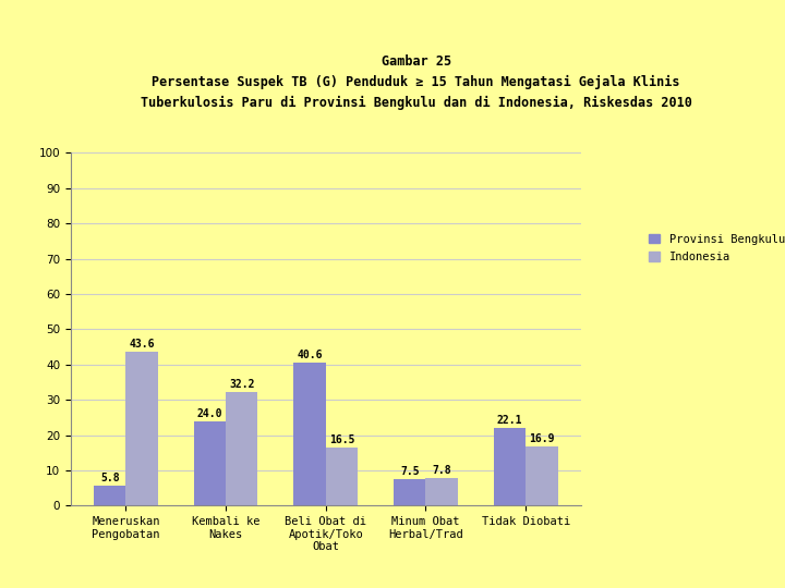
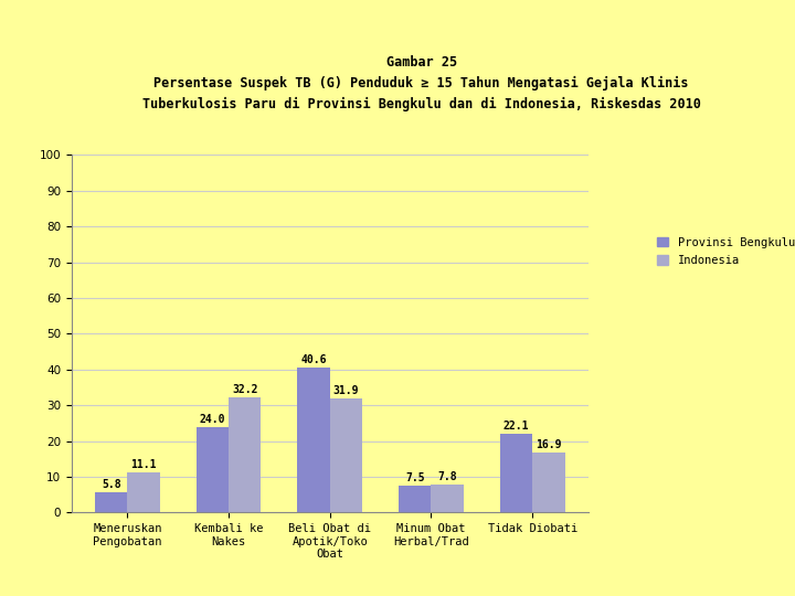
Indonesia/Meneruskan Pengobatan: 43.6 -> 11.1
Indonesia/Beli Obat di Apotik/Toko Obat: 16.5 -> 31.9
